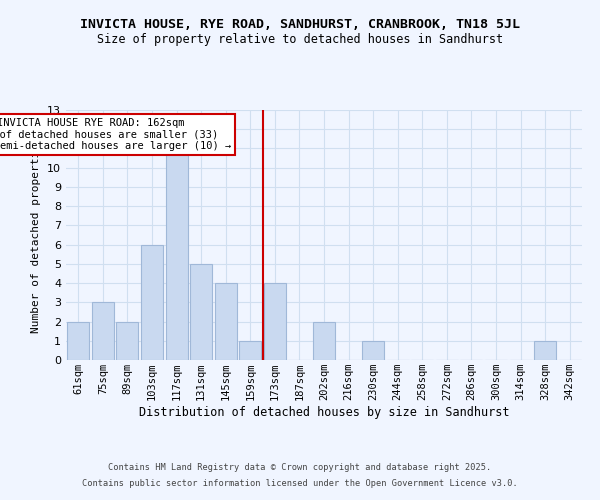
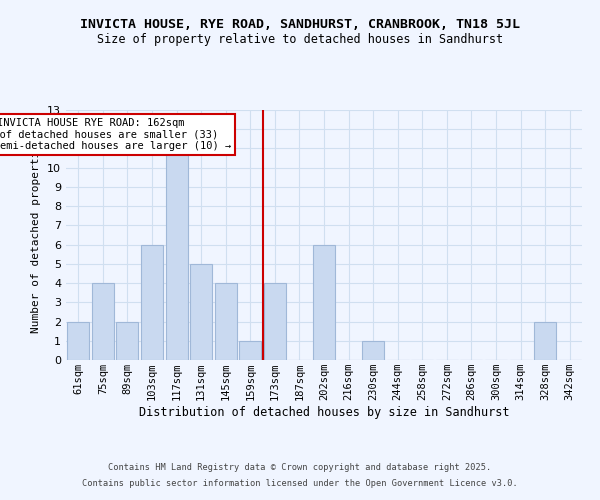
75sqm: 3 -> 4
202sqm: 2 -> 6
328sqm: 1 -> 2
